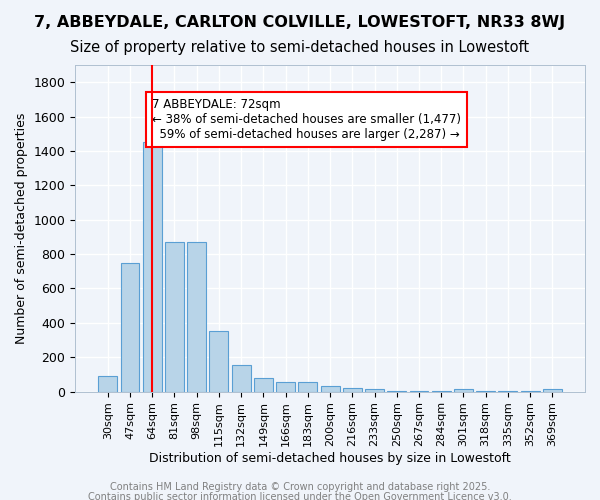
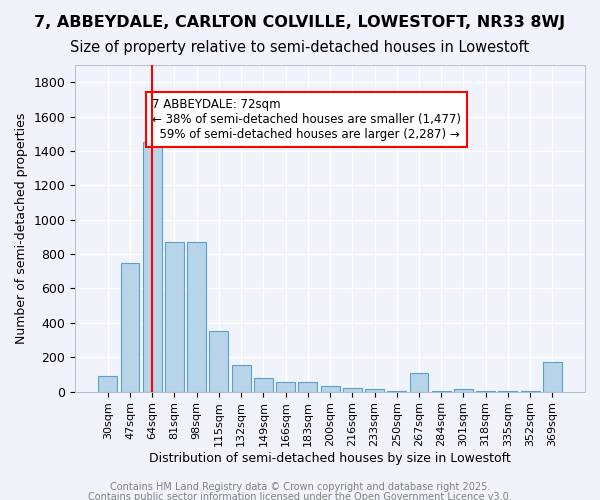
267sqm: 0 -> 110
369sqm: 20 -> 170
